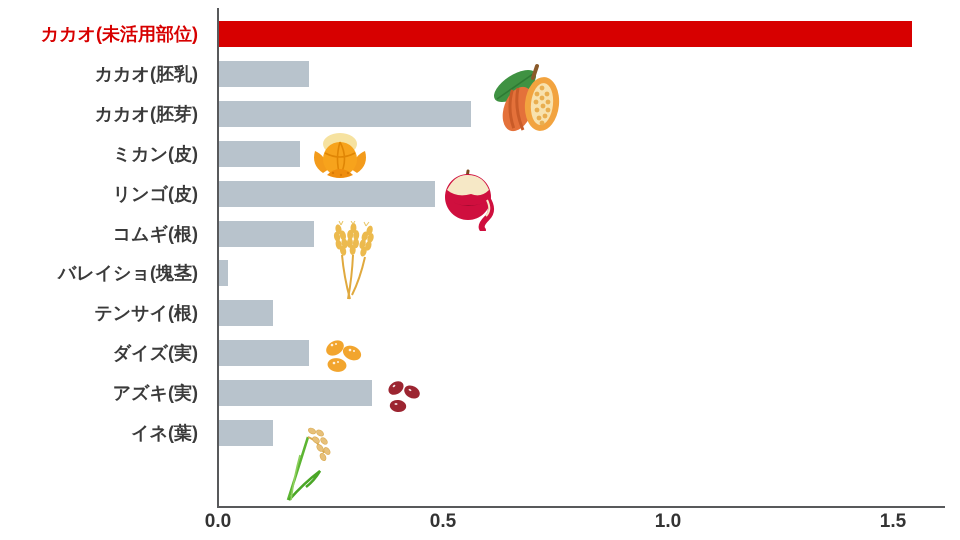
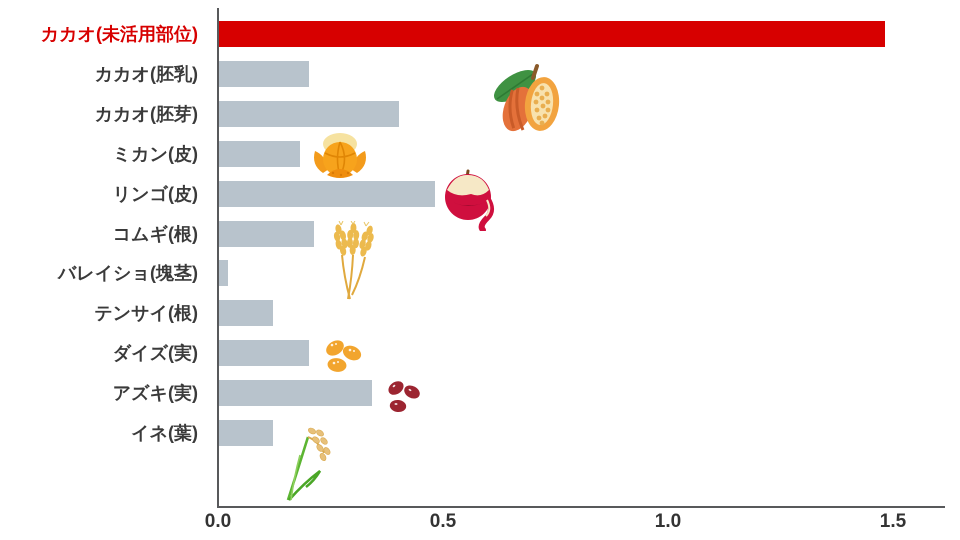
カカオ(未活用部位): 1.54 -> 1.48
カカオ(胚芽): 0.56 -> 0.40
